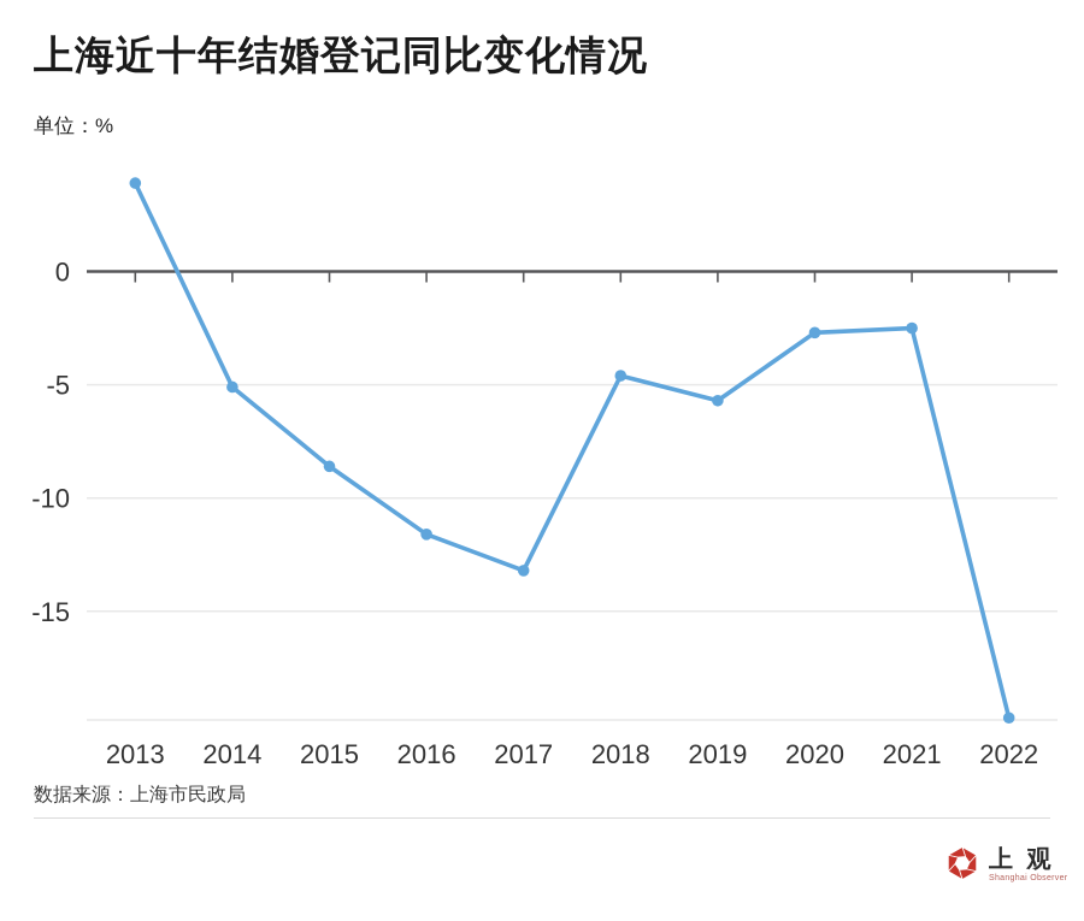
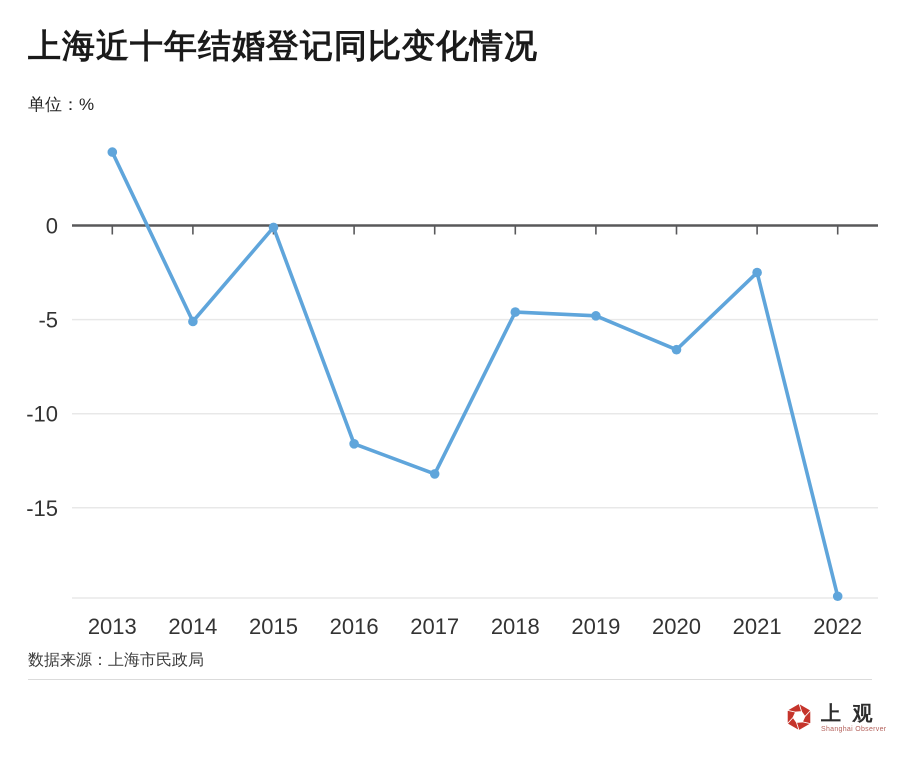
2015: -8.6 -> -0.1
2019: -5.7 -> -4.8
2020: -2.7 -> -6.6
